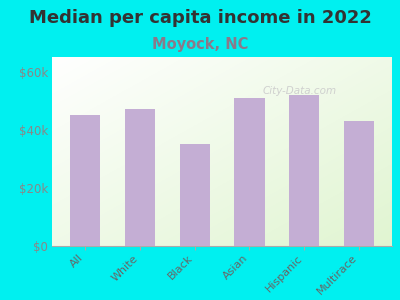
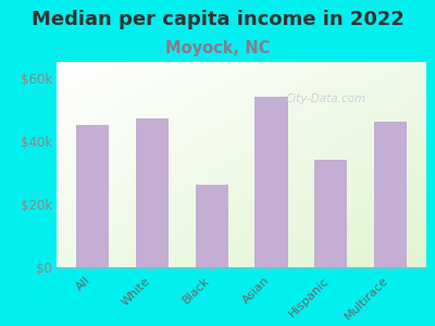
Black: $35k -> $26k
Asian: $51k -> $54k
Hispanic: $52k -> $34k
Multirace: $43k -> $46k
